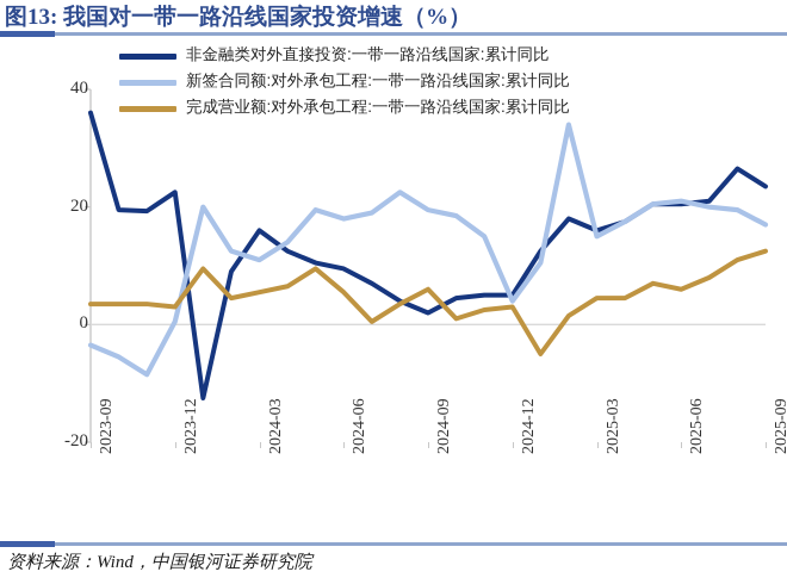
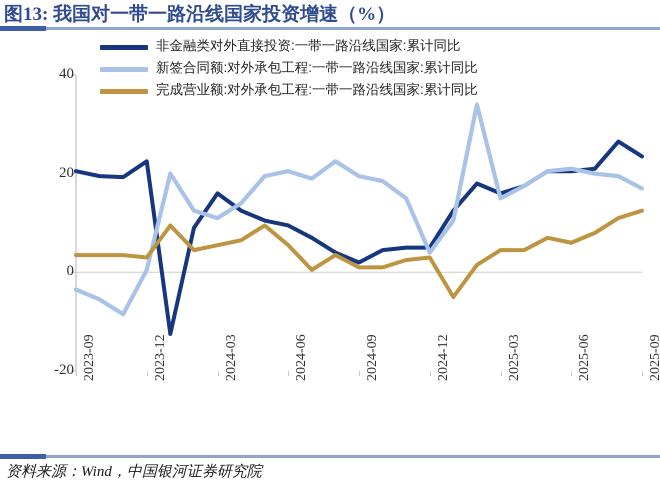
非金融类对外直接投资:一带一路沿线国家:累计同比/2023-09: 36 -> 20
新签合同额:对外承包工程:一带一路沿线国家:累计同比/2024-06: 18 -> 20
完成营业额:对外承包工程:一带一路沿线国家:累计同比/2024-09: 6 -> 1
